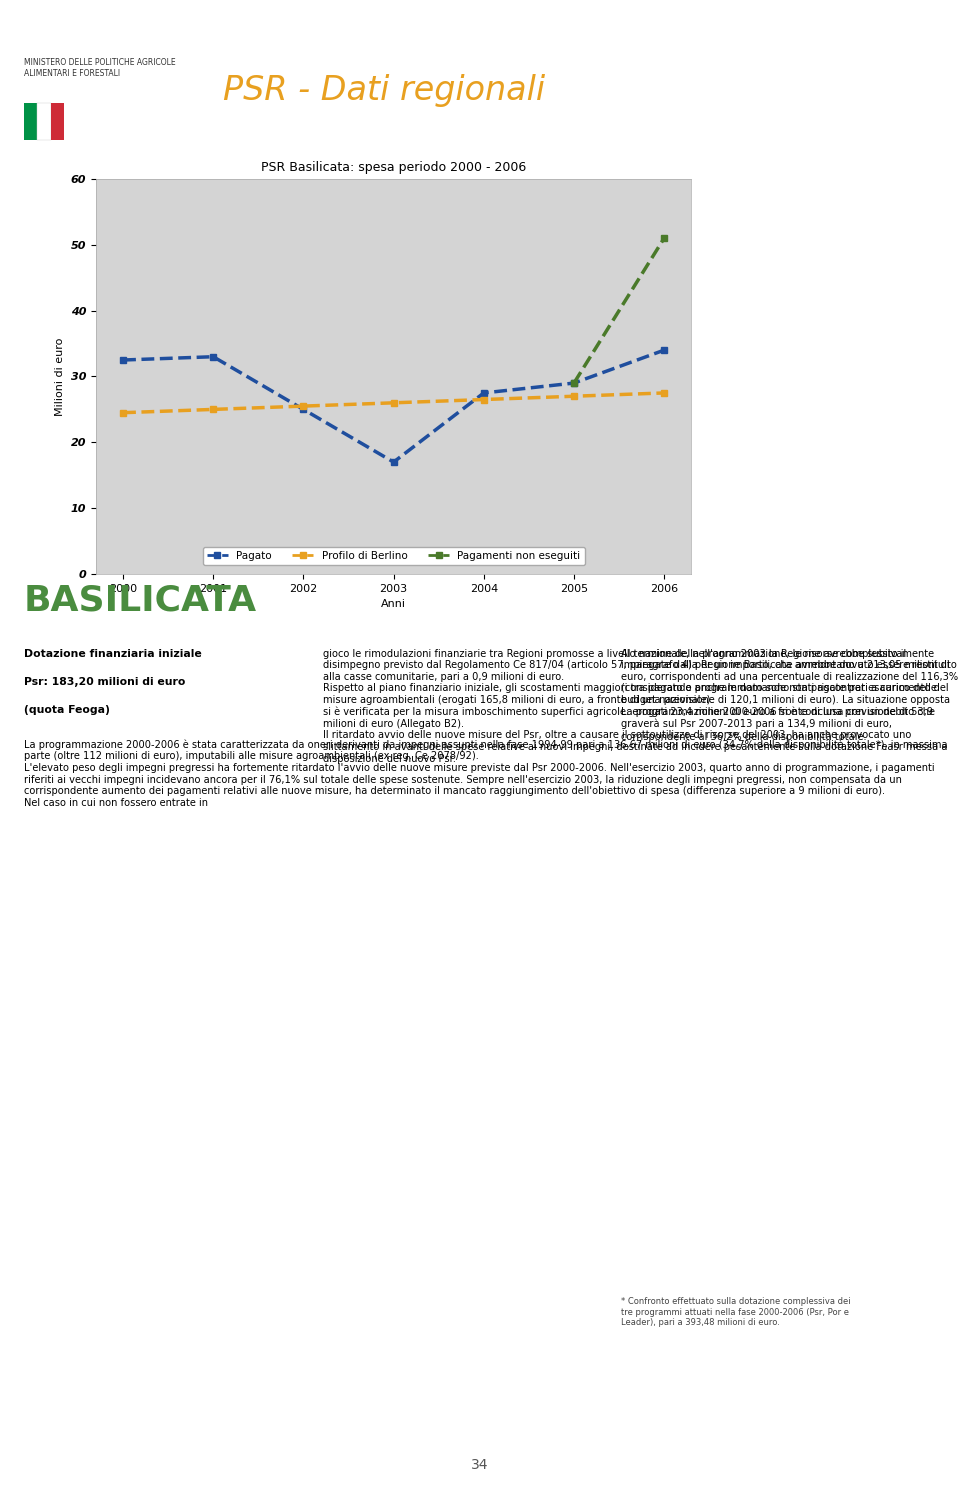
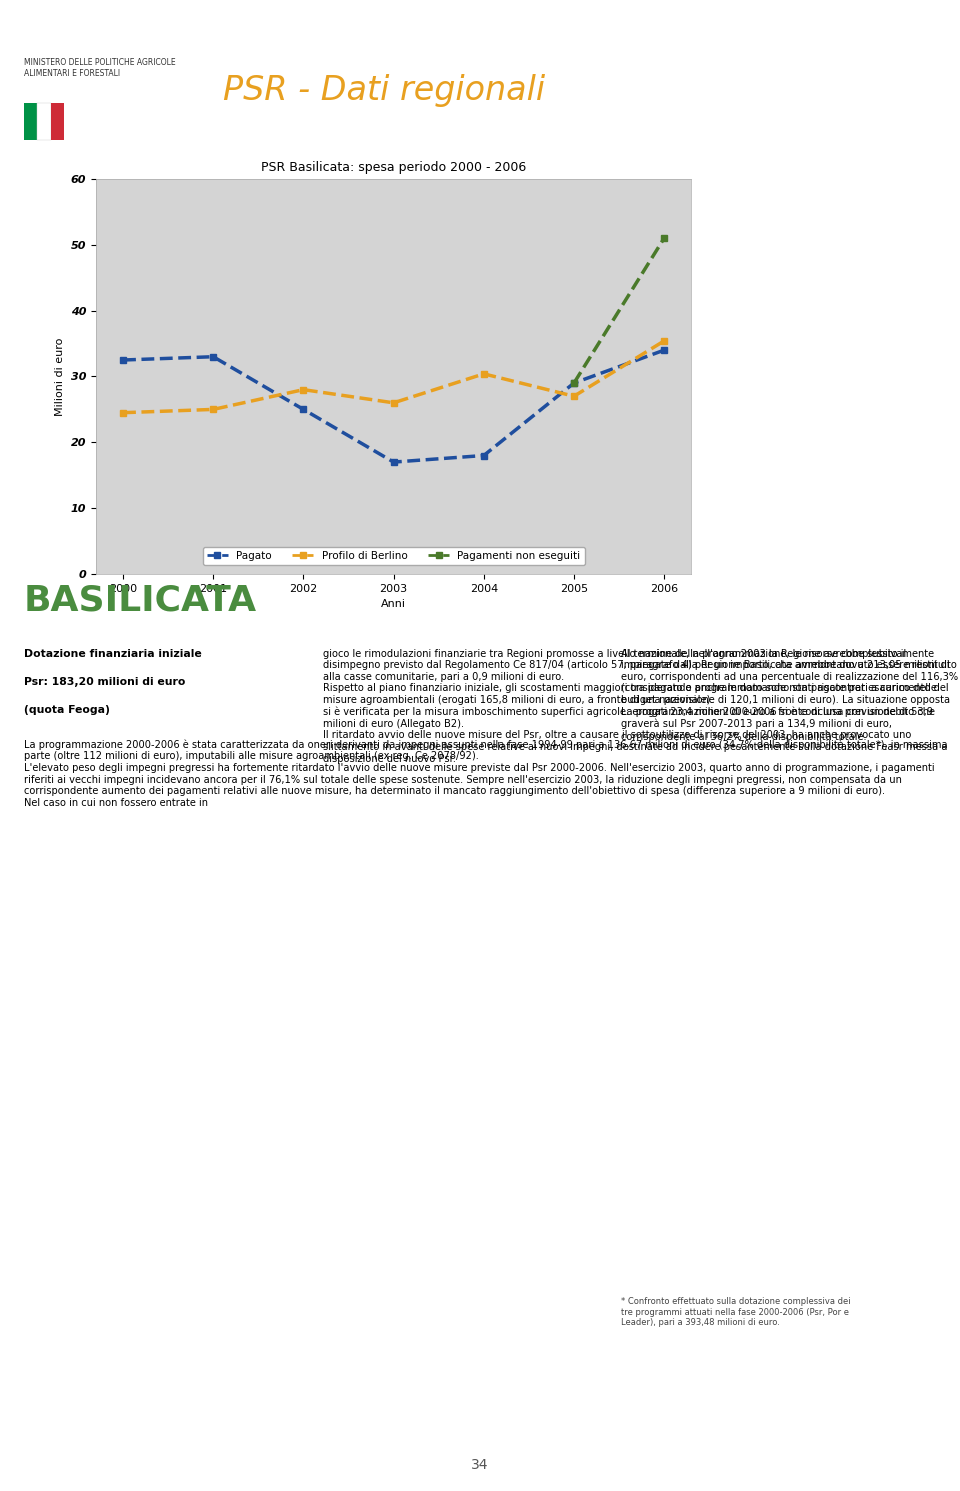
Profilo di Berlino/2002: 25.5 -> 28.0
Pagato/2004: 27.5 -> 18.0
Profilo di Berlino/2004: 26.5 -> 30.4
Profilo di Berlino/2006: 27.5 -> 35.4
